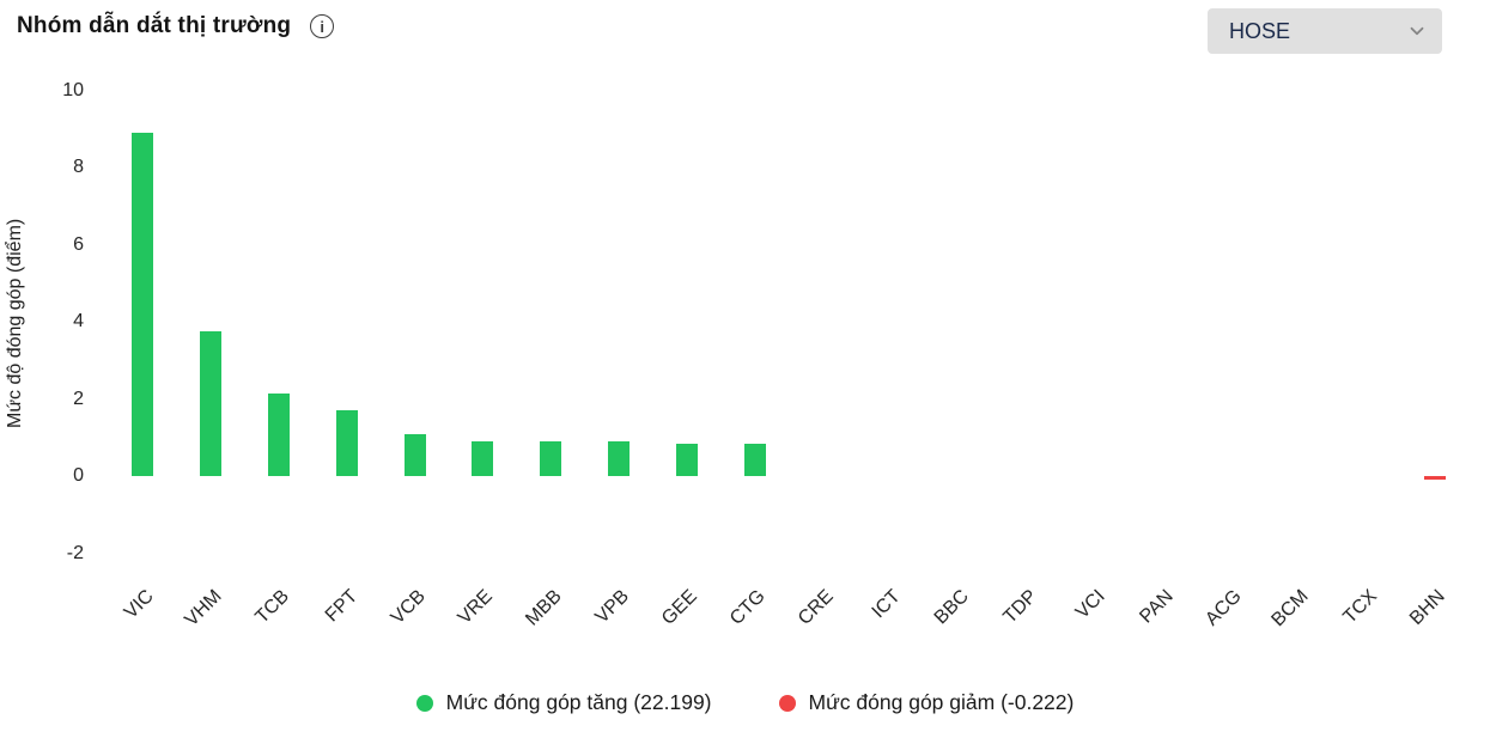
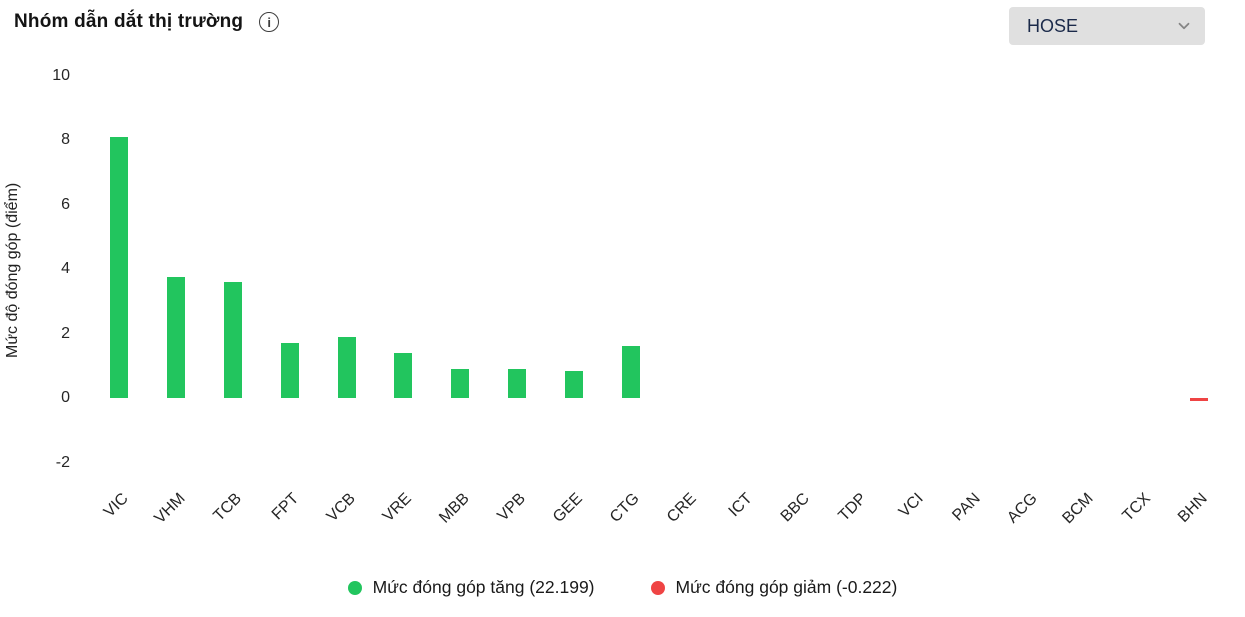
VIC: 8.9 -> 8.1
TCB: 2.1 -> 3.6
VCB: 1.1 -> 1.9
VRE: 0.9 -> 1.4
CTG: 0.8 -> 1.6
